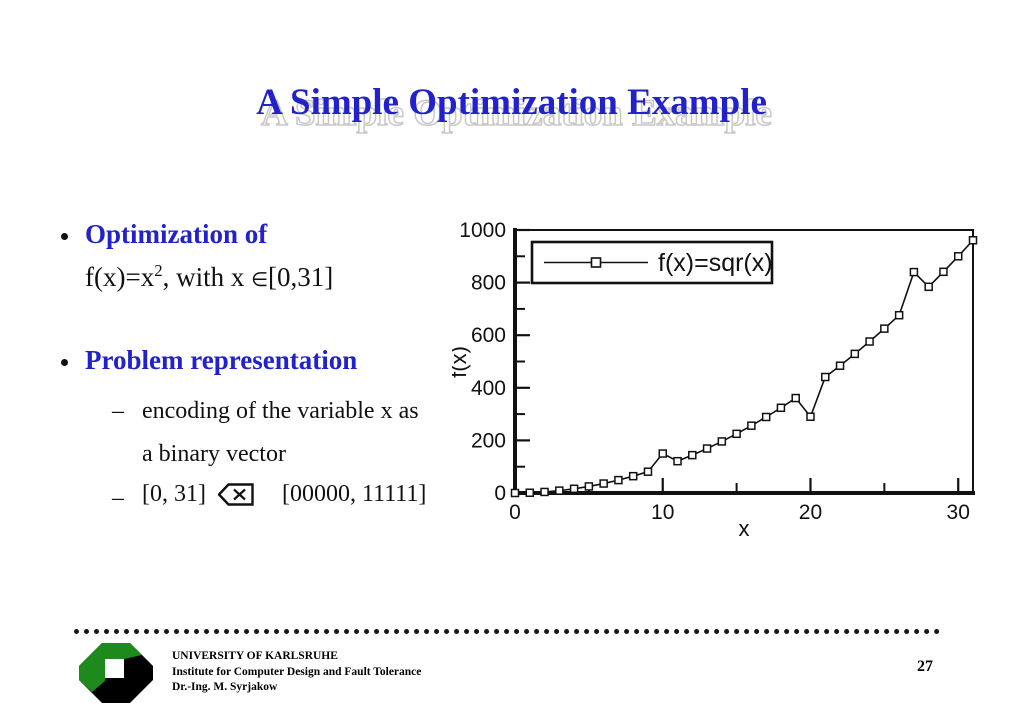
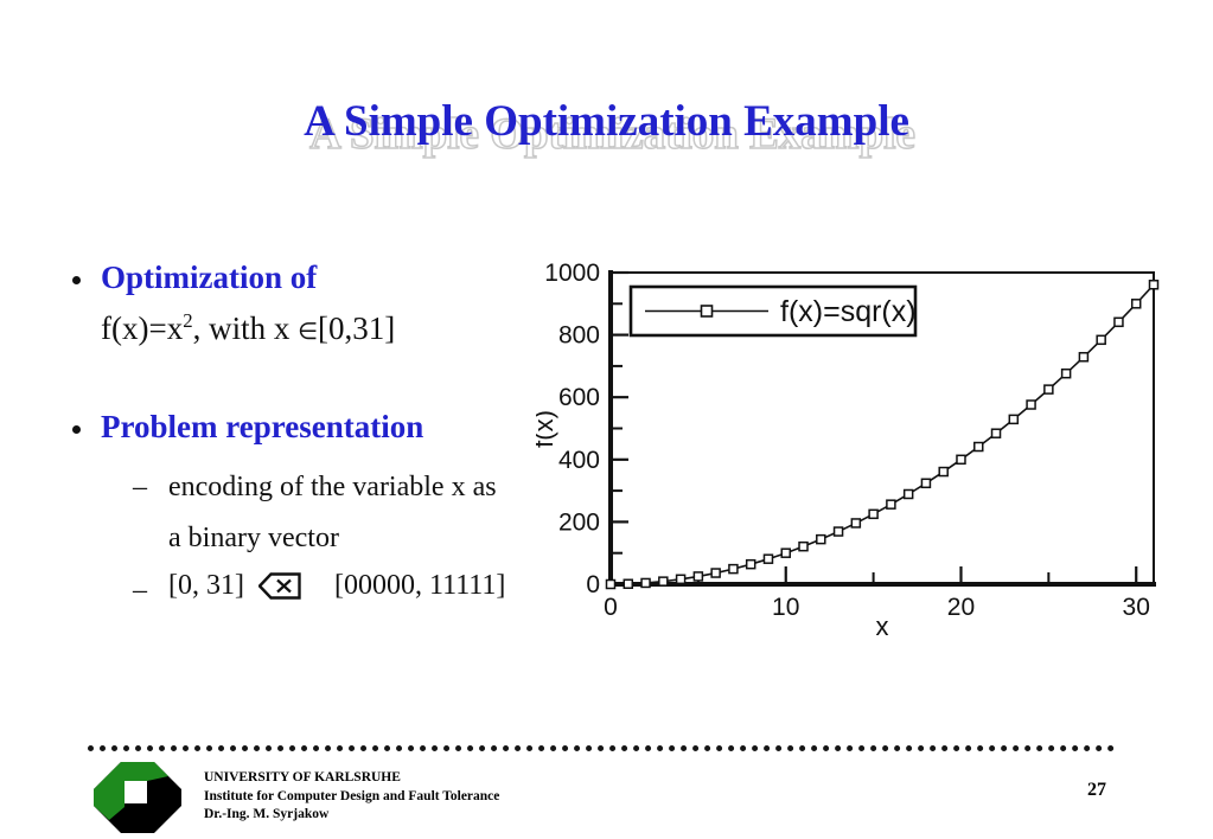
10: 150 -> 100
20: 290 -> 400
27: 840 -> 730
